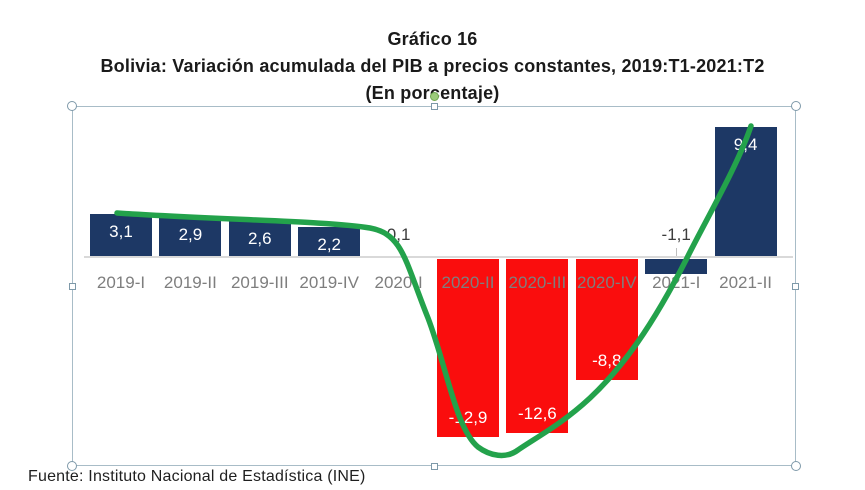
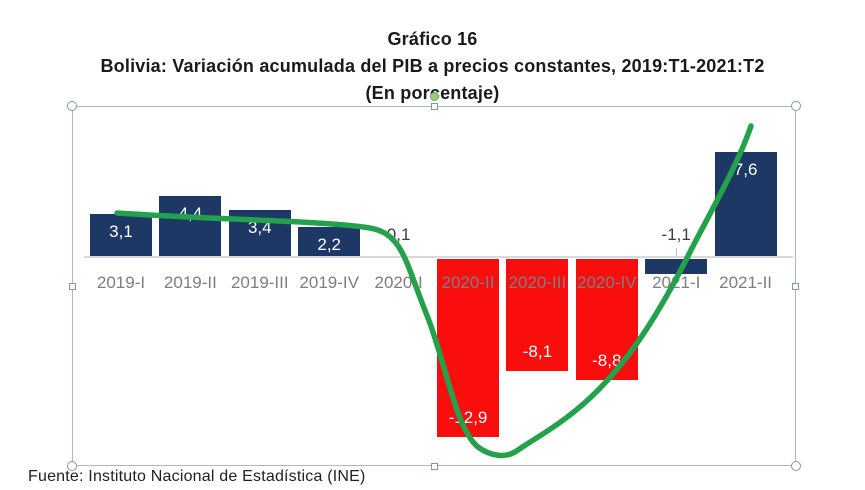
2019-II: 2,9 -> 4,4
2019-III: 2,6 -> 3,4
2020-III: -12,6 -> -8,1
2021-II: 9,4 -> 7,6
